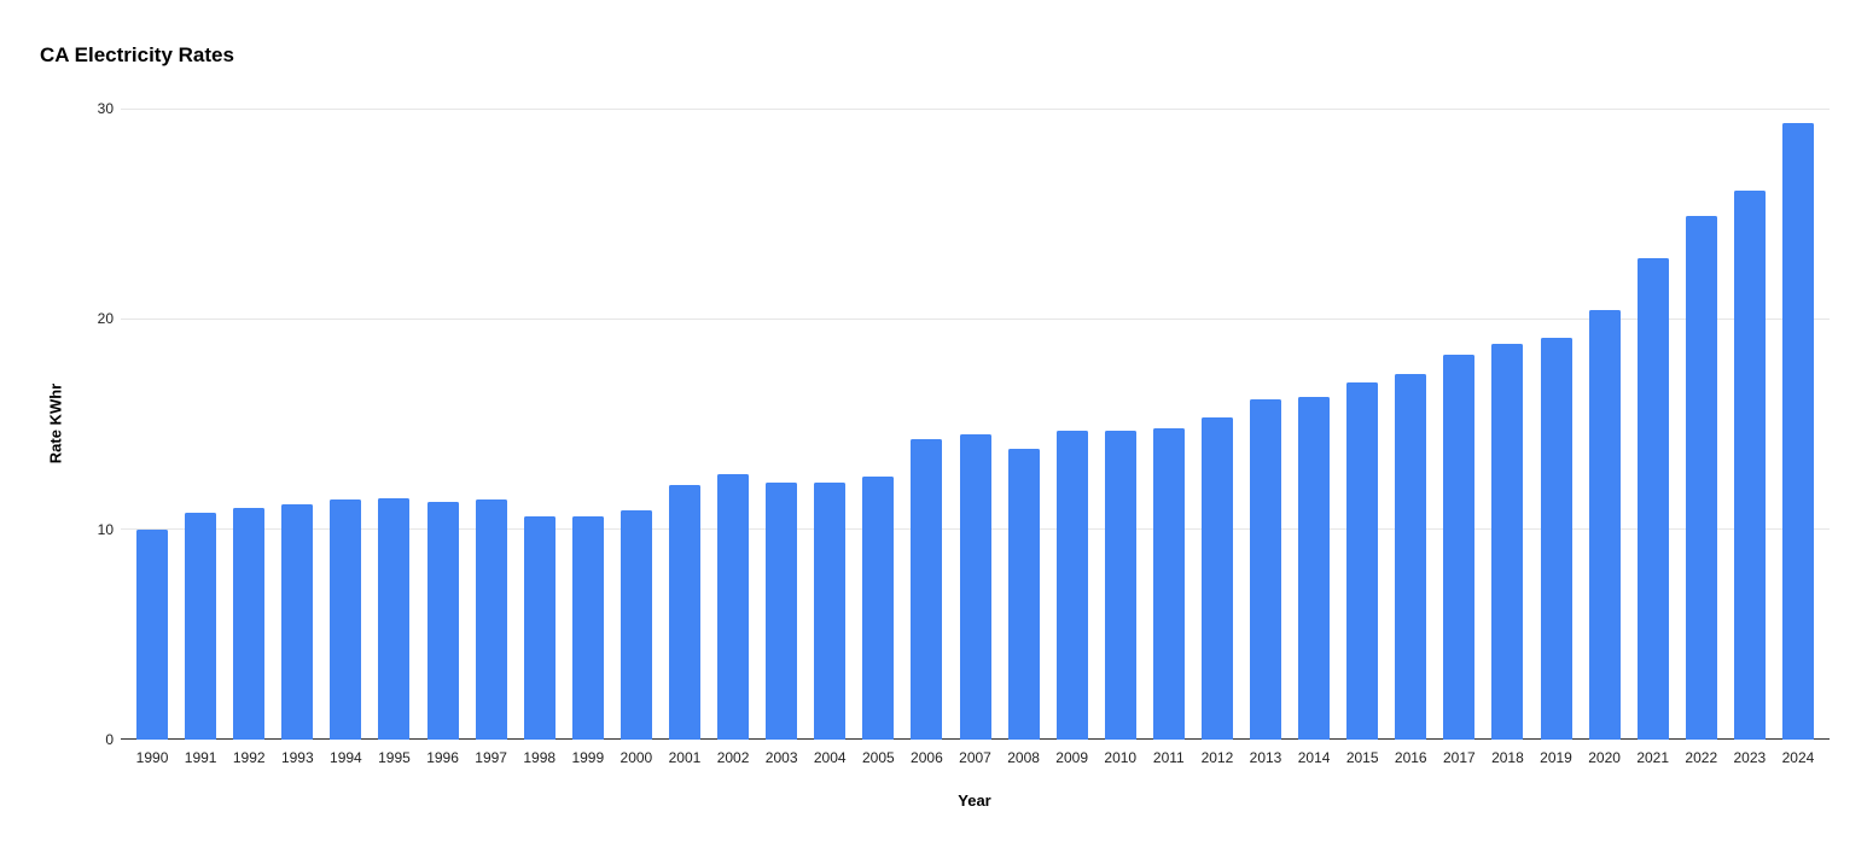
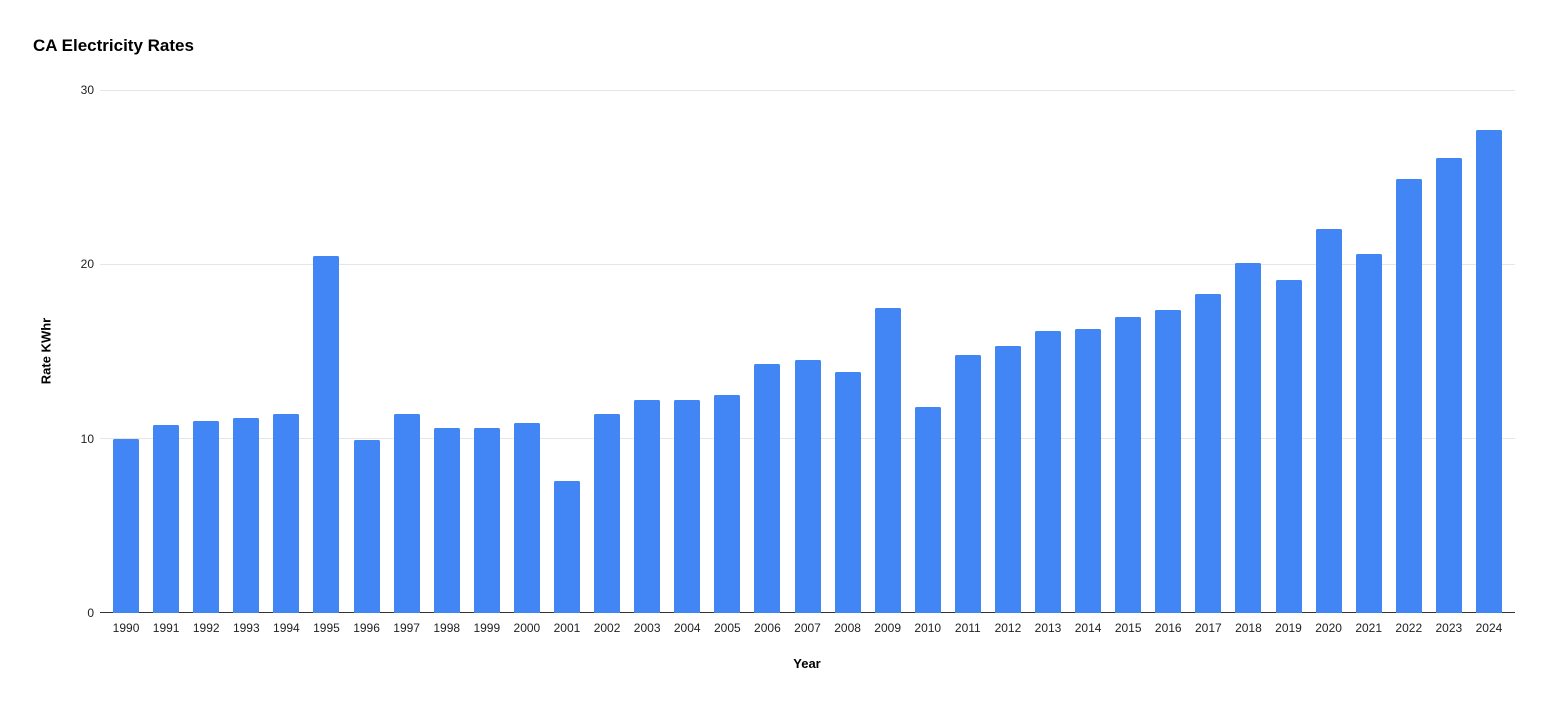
1995: 11.5 -> 20.5
1996: 11.3 -> 9.9
2001: 12.1 -> 7.6
2002: 12.6 -> 11.4
2009: 14.7 -> 17.5
2010: 14.7 -> 11.8
2018: 18.8 -> 20.1
2020: 20.4 -> 22.0
2021: 22.9 -> 20.6
2024: 29.3 -> 27.7
